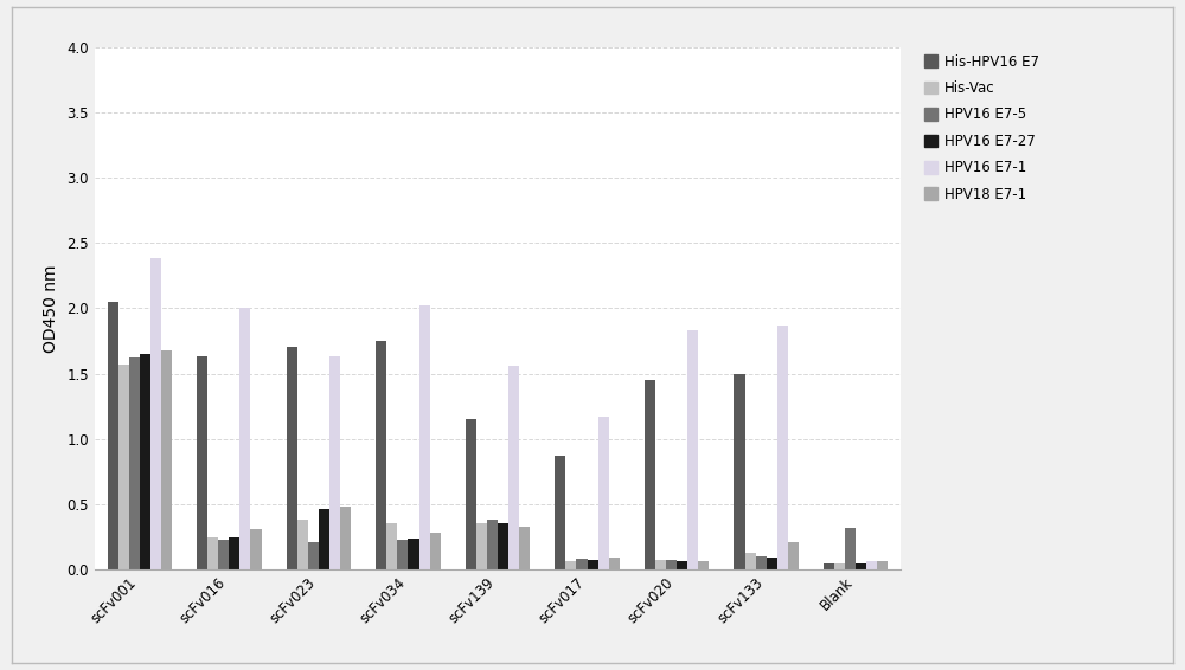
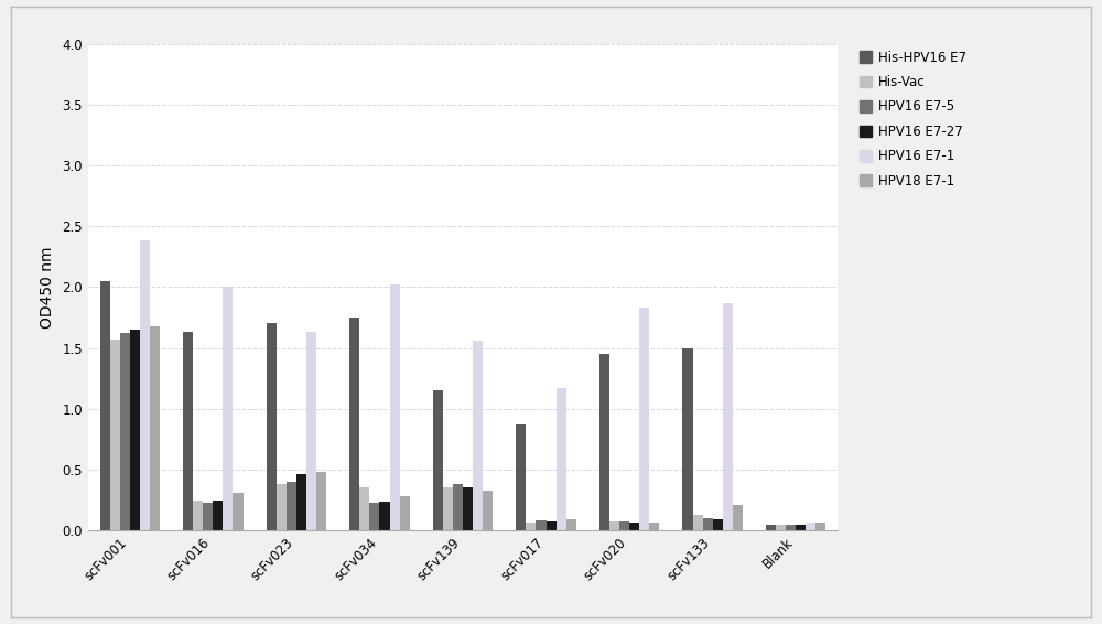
HPV16 E7-5/scFv023: 0.21 -> 0.40
HPV16 E7-5/Blank: 0.32 -> 0.05
